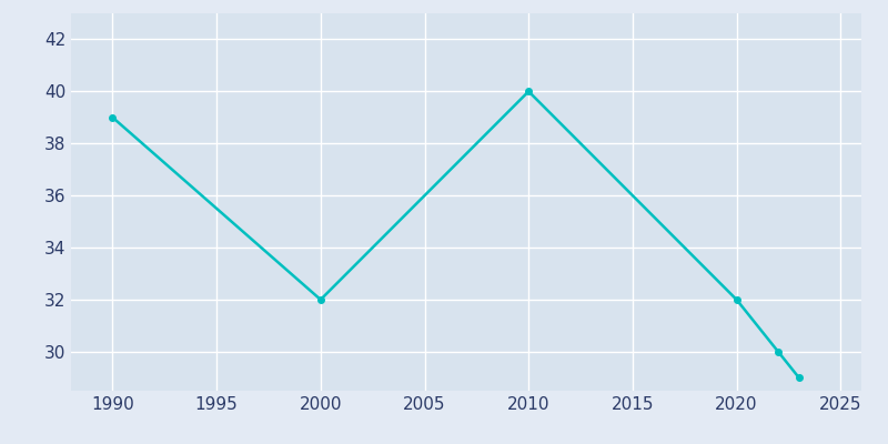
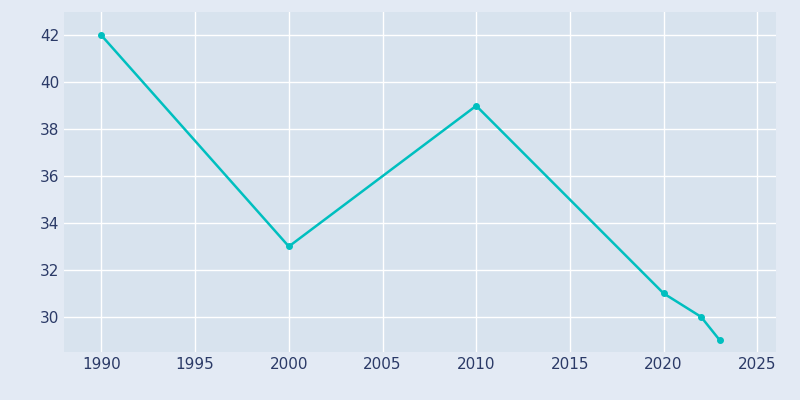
1990: 39 -> 42
2000: 32 -> 33
2010: 40 -> 39
2020: 32 -> 31
